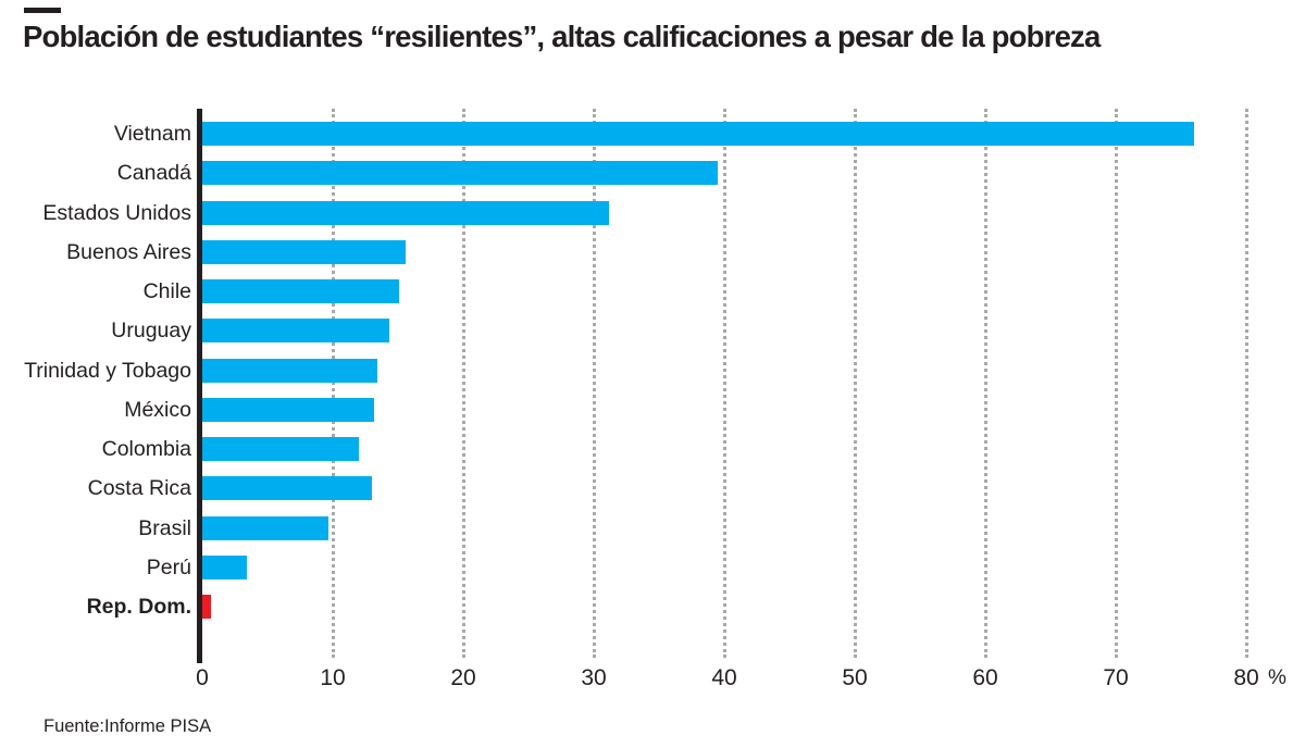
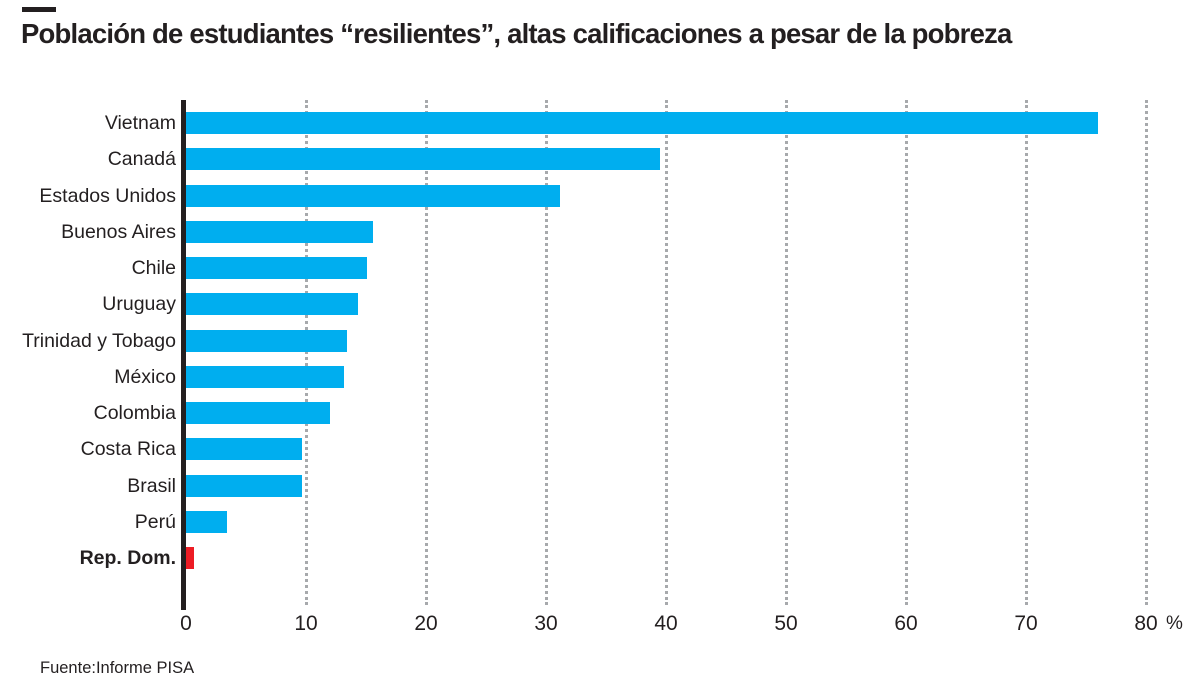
Costa Rica: 13.0 -> 9.7
